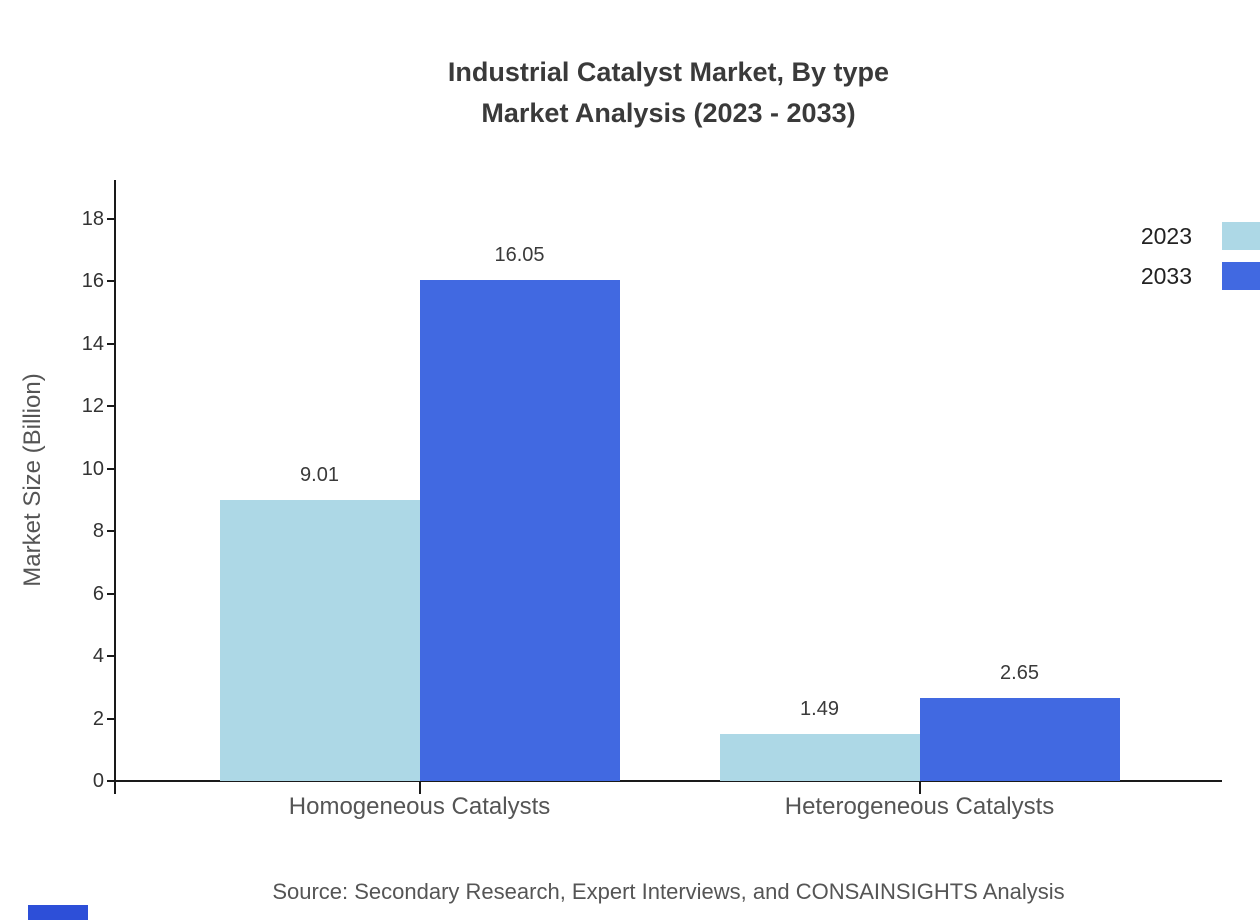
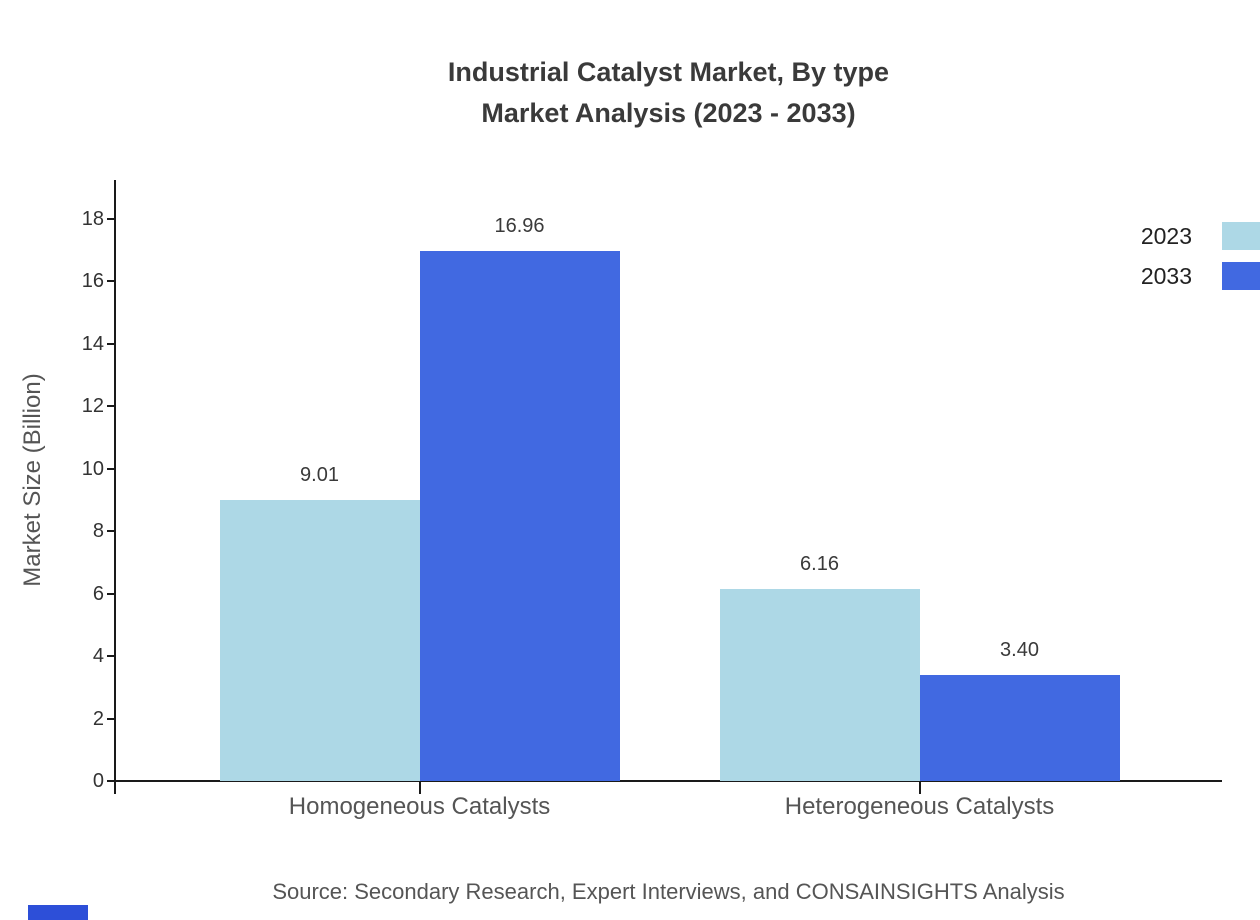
2033/Homogeneous Catalysts: 16.05 -> 16.96
2023/Heterogeneous Catalysts: 1.49 -> 6.16
2033/Heterogeneous Catalysts: 2.65 -> 3.40
